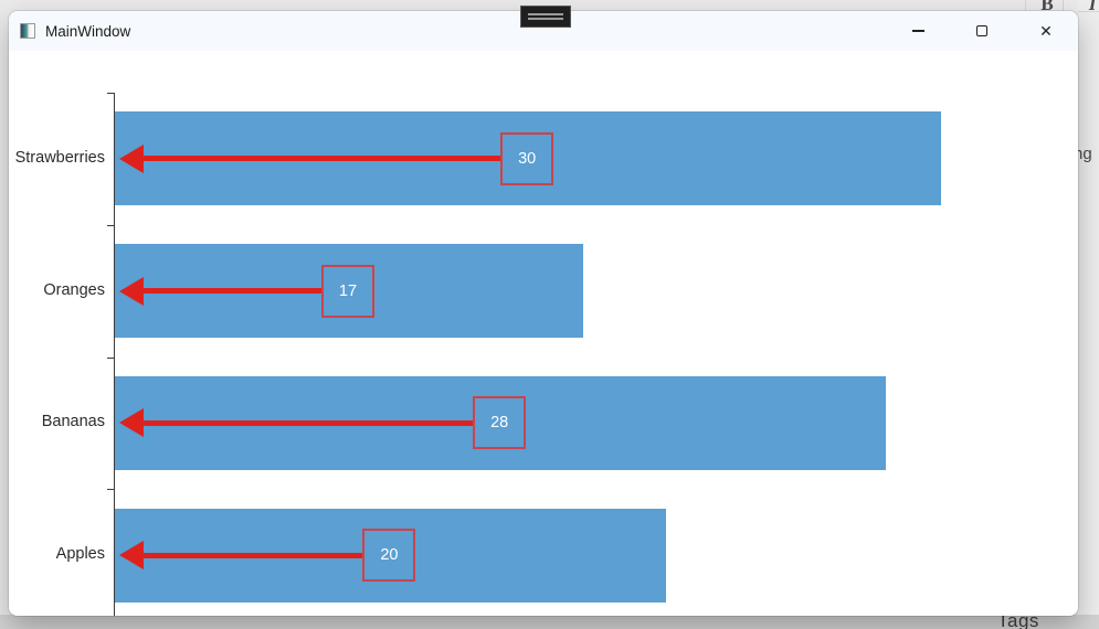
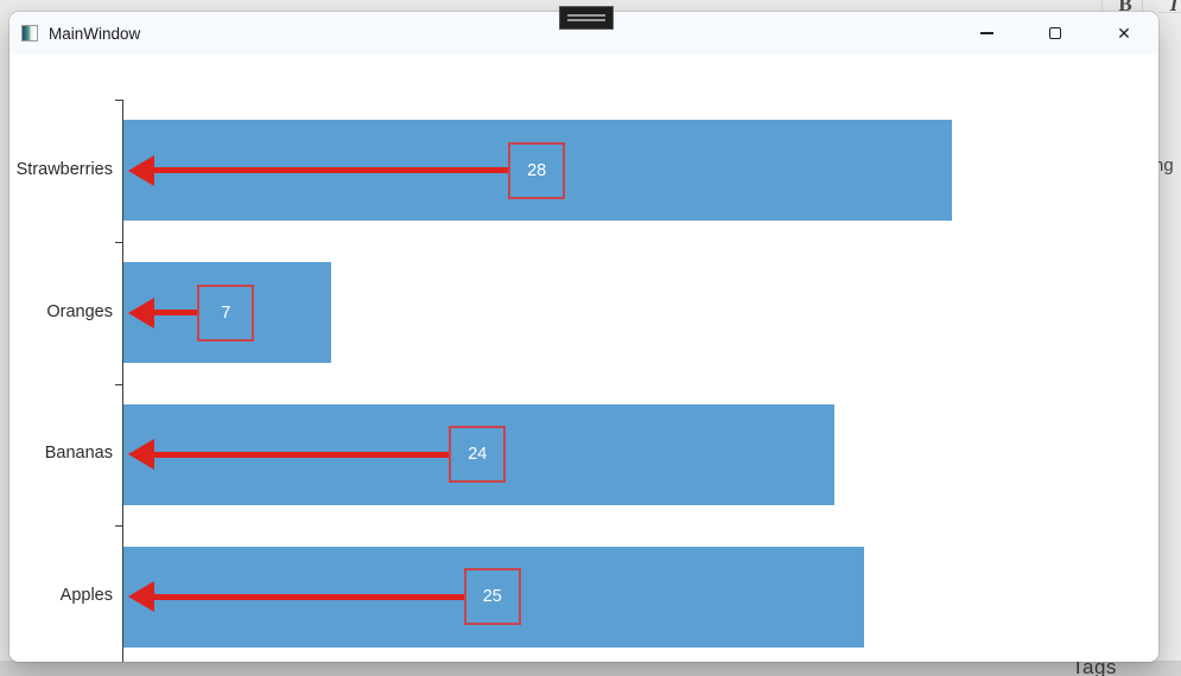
Strawberries: 30 -> 28
Oranges: 17 -> 7
Bananas: 28 -> 24
Apples: 20 -> 25
